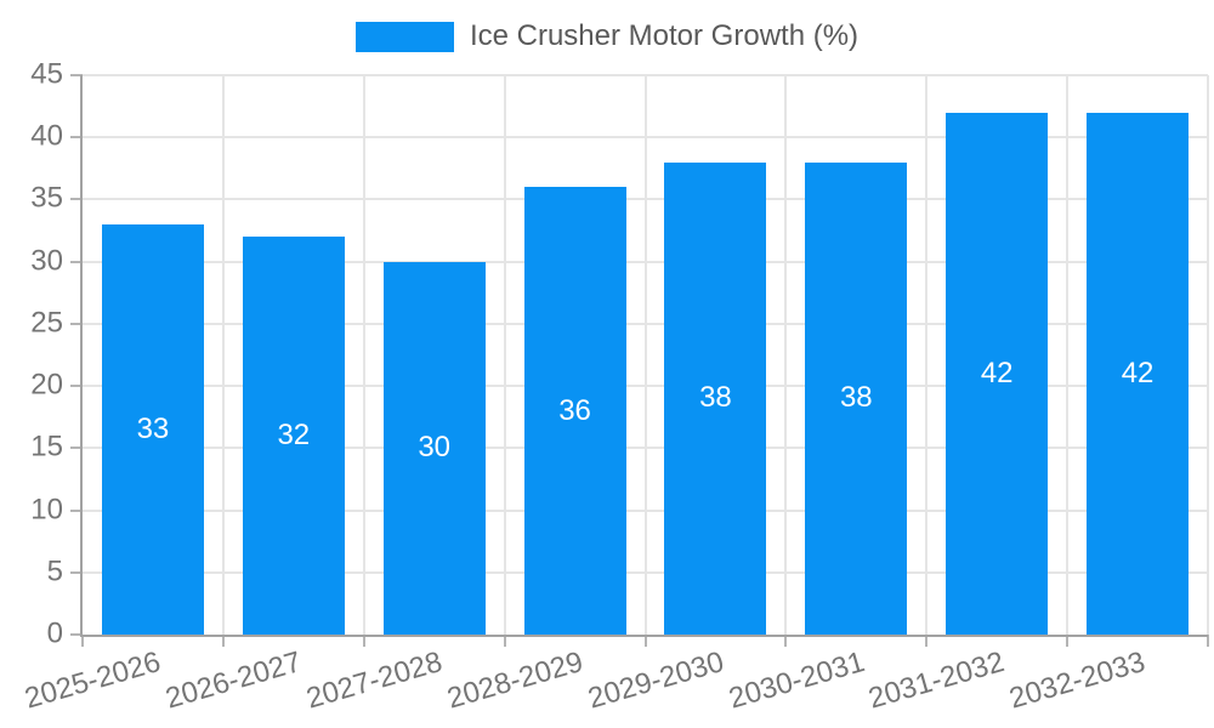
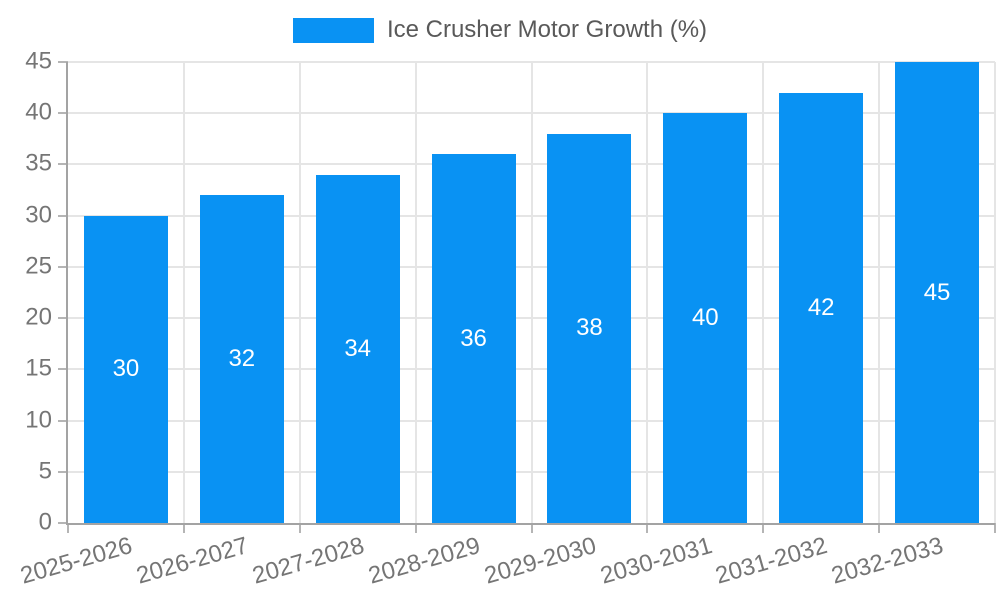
2025-2026: 33 -> 30
2027-2028: 30 -> 34
2030-2031: 38 -> 40
2032-2033: 42 -> 45
